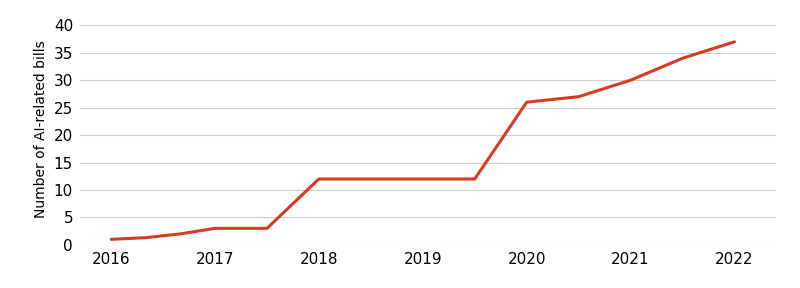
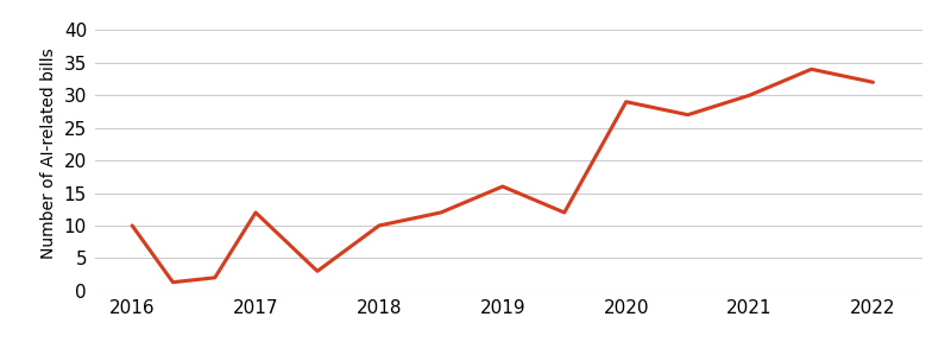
2016: 1.0 -> 10.0
2017: 3.0 -> 12.0
2018: 12.0 -> 10.0
2019: 12.0 -> 16.0
2020: 26.0 -> 29.0
2022: 37.0 -> 32.0
